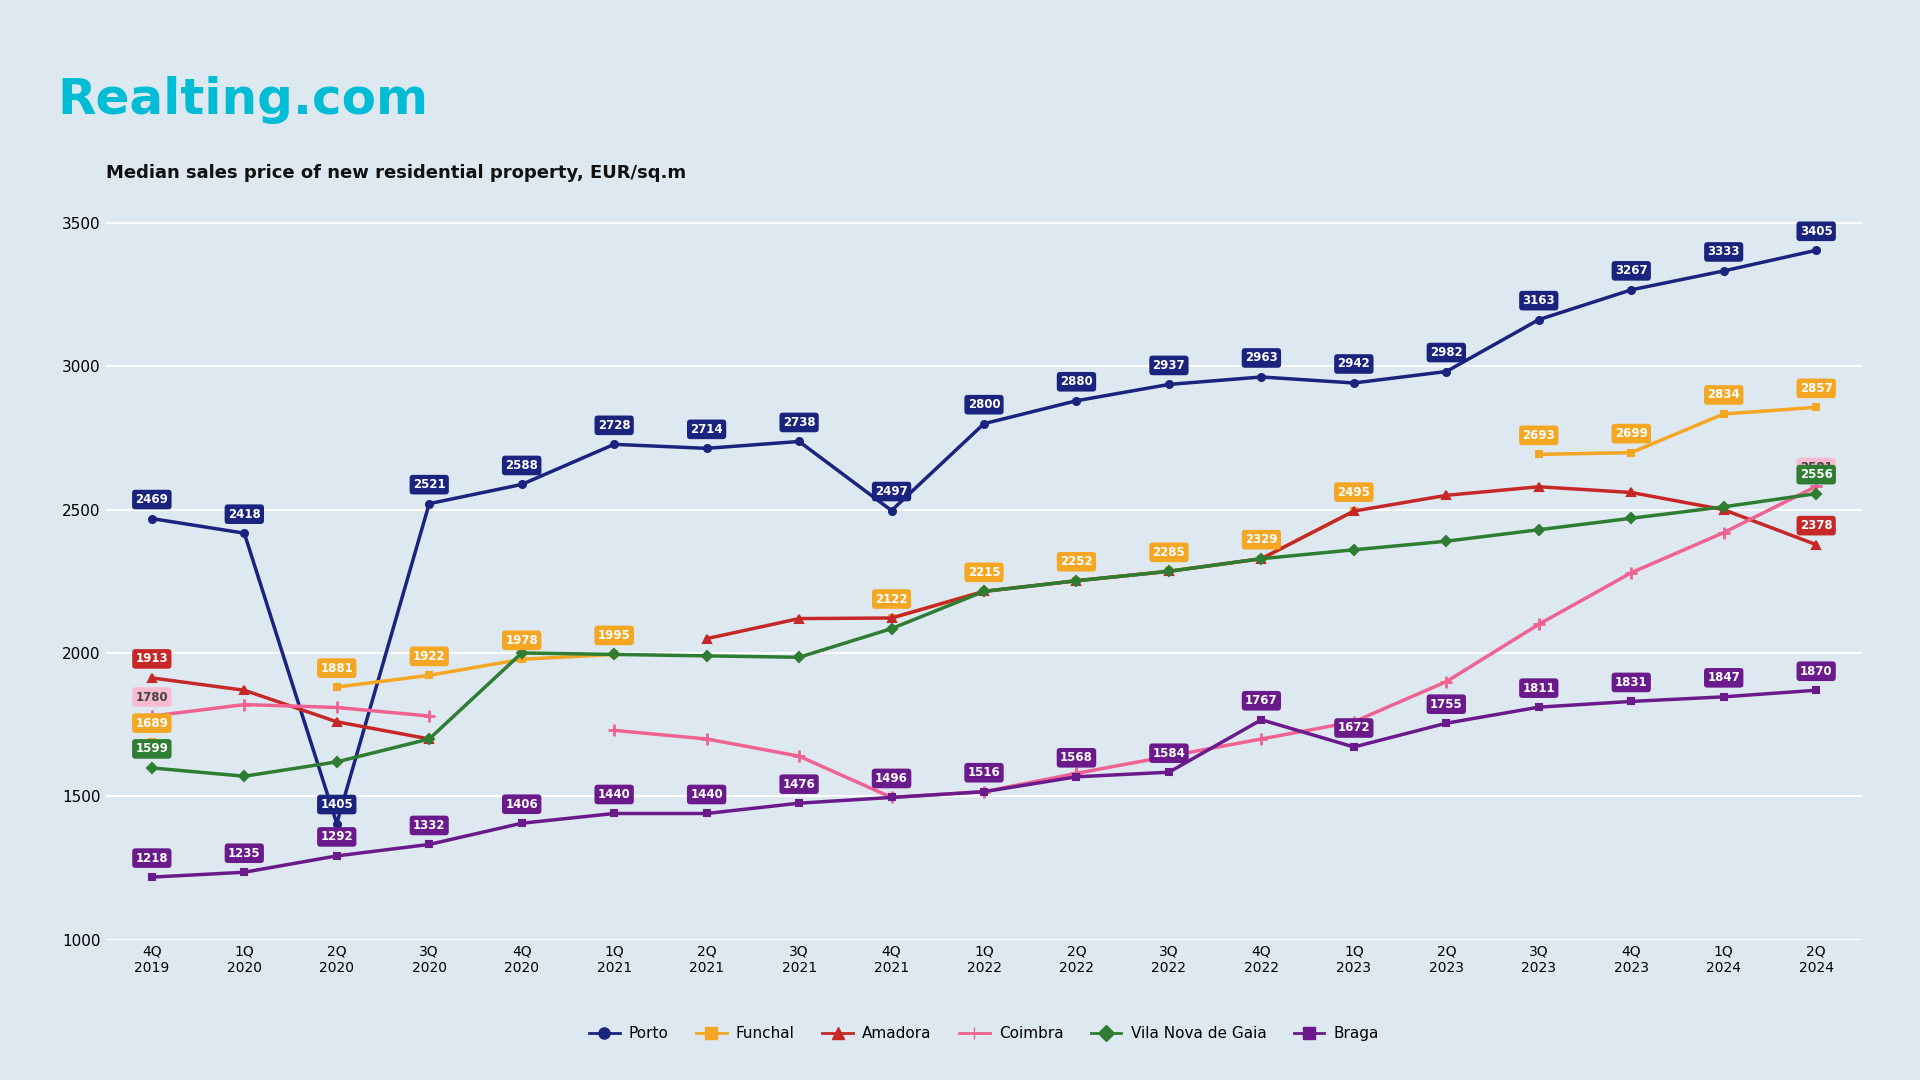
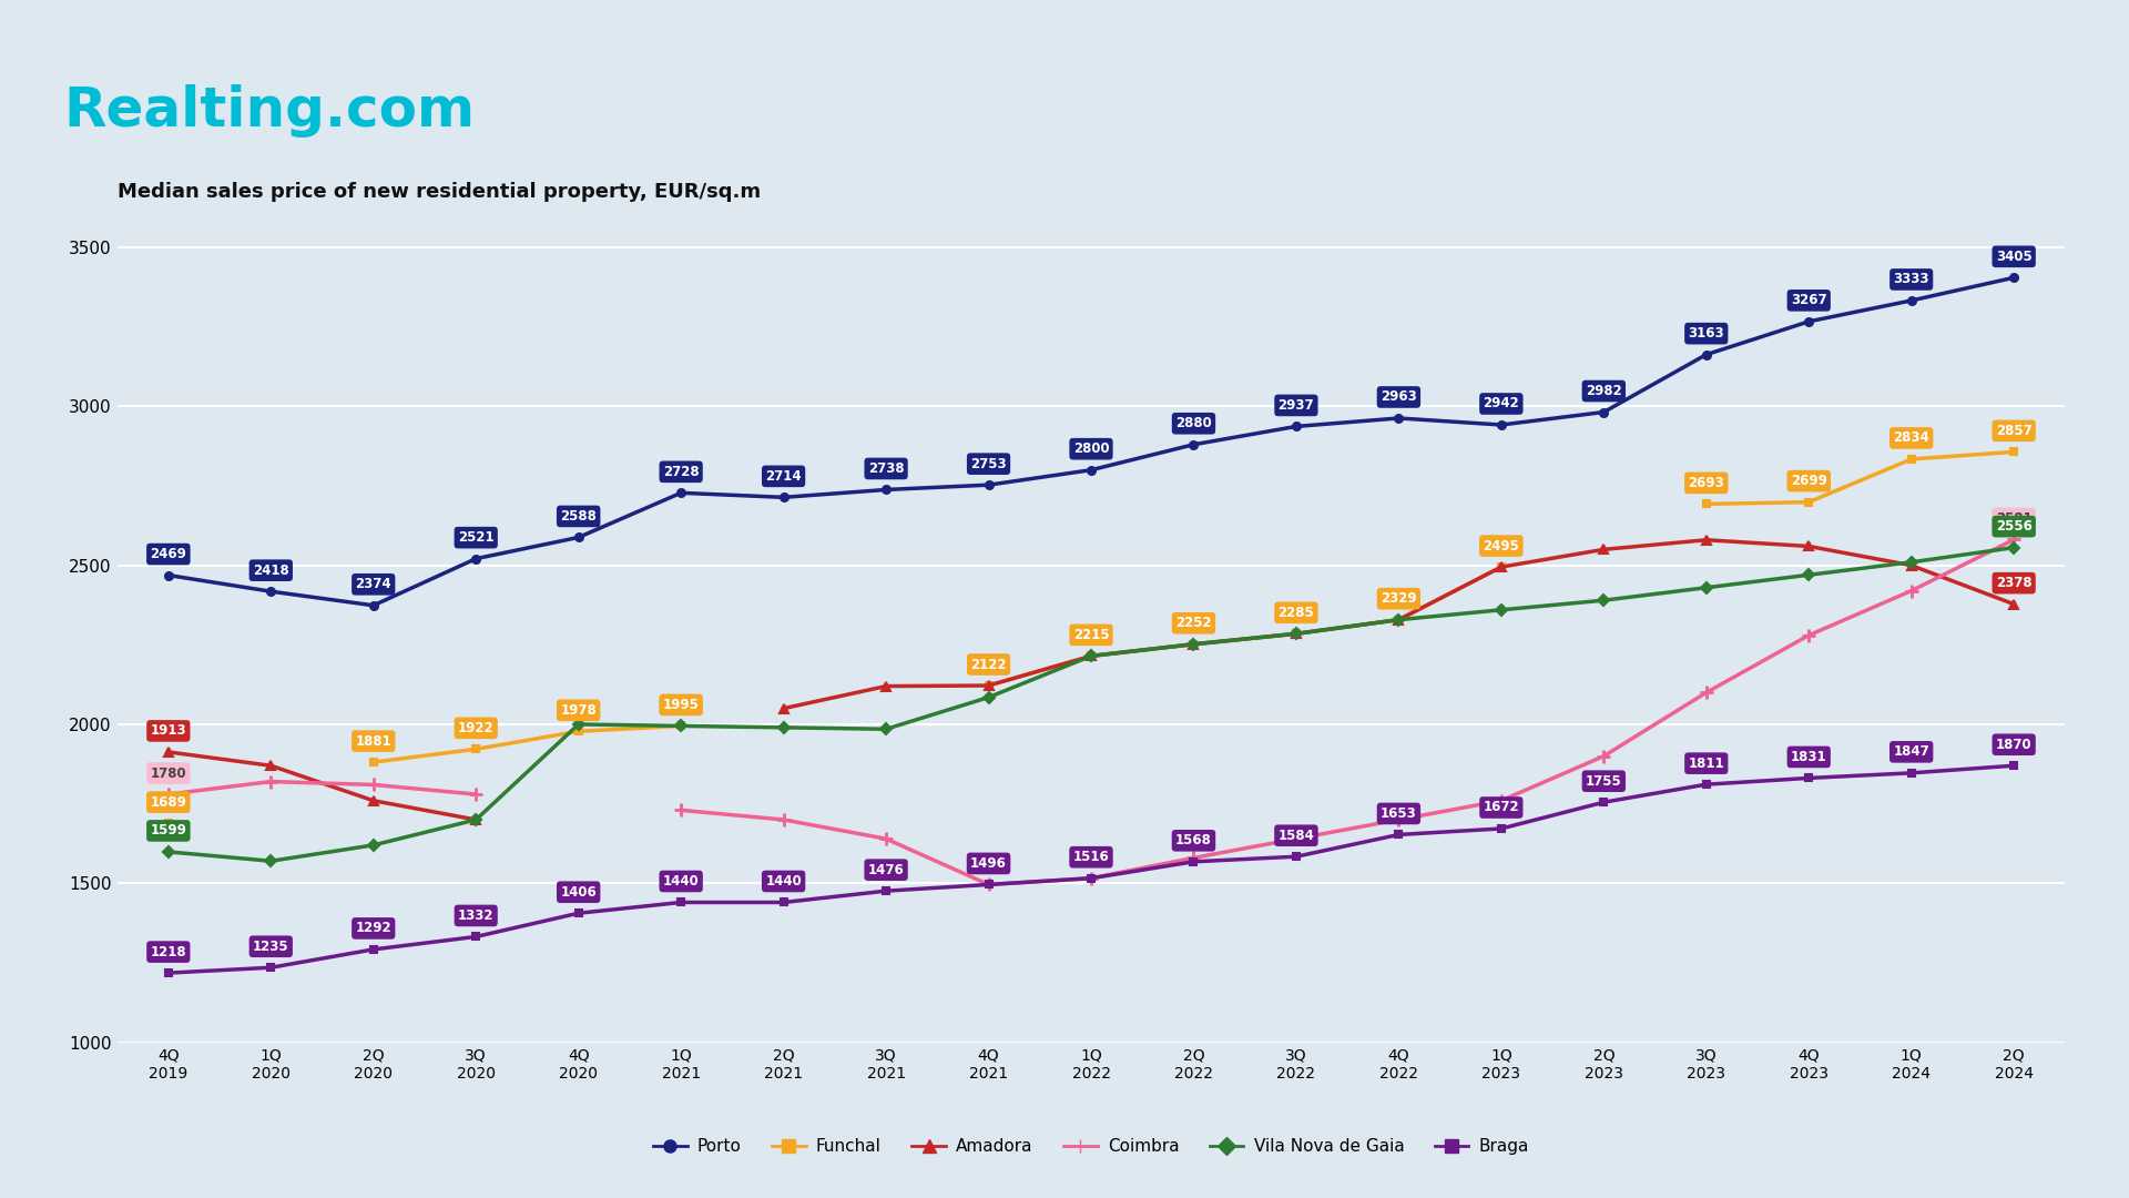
Porto/2Q 2020: 1405 -> 2374
Porto/4Q 2021: 2497 -> 2753
Braga/4Q 2022: 1767 -> 1653
